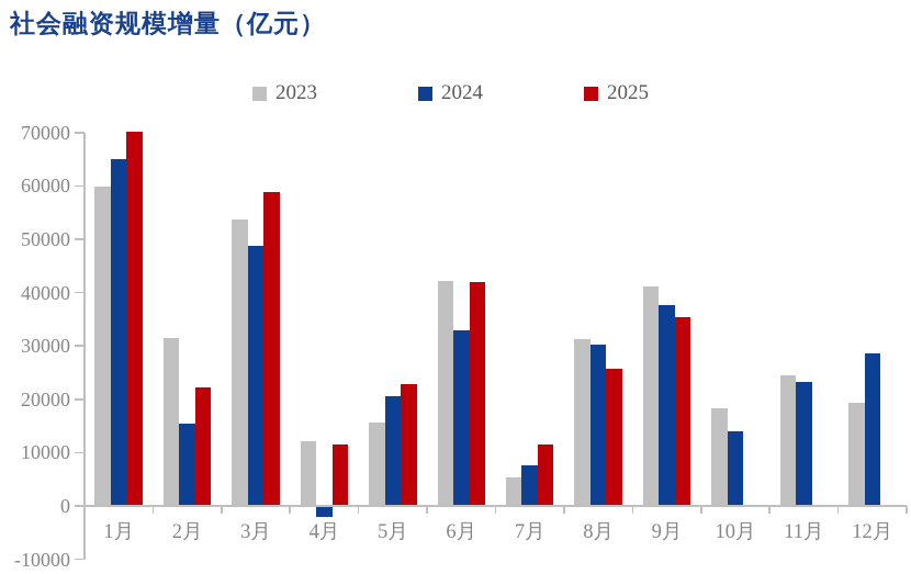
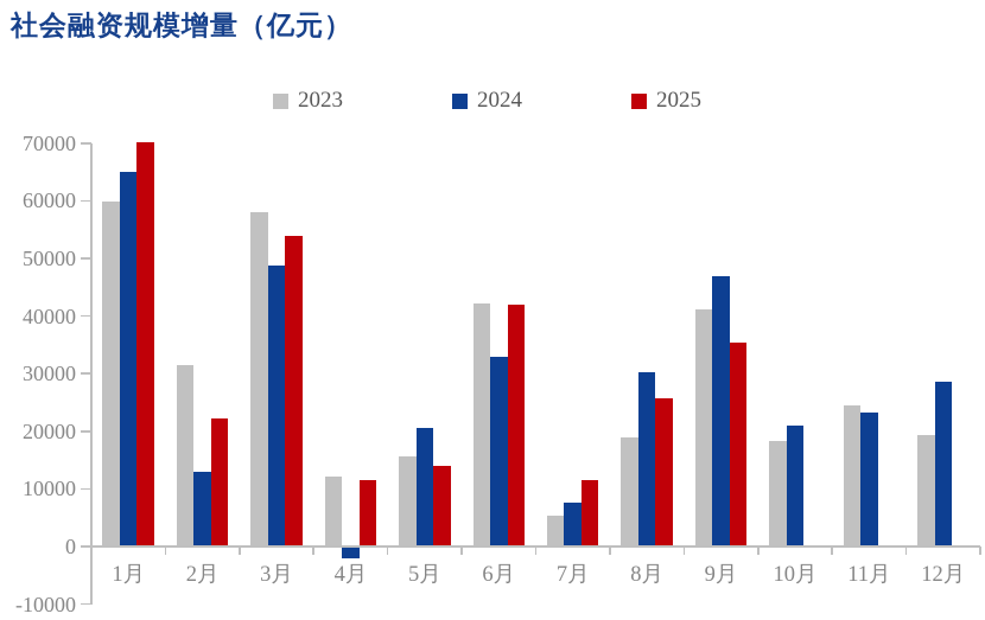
2024/2月: 16000 -> 13000
2023/3月: 54000 -> 58000
2025/3月: 59000 -> 54000
2025/5月: 23000 -> 14000
2023/8月: 31000 -> 19000
2024/9月: 38000 -> 47000
2024/10月: 14000 -> 21000
